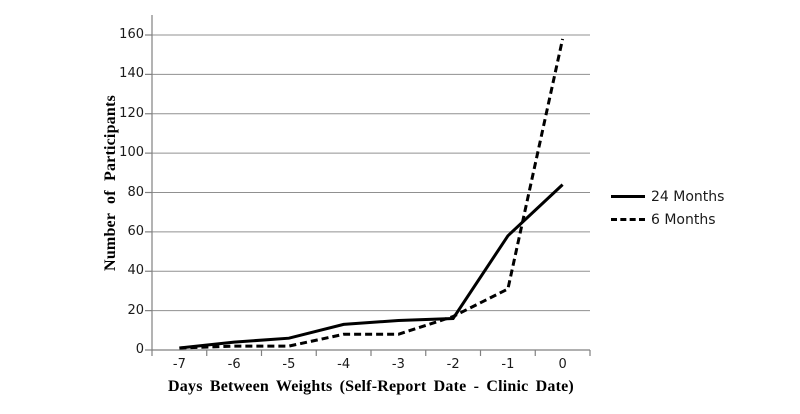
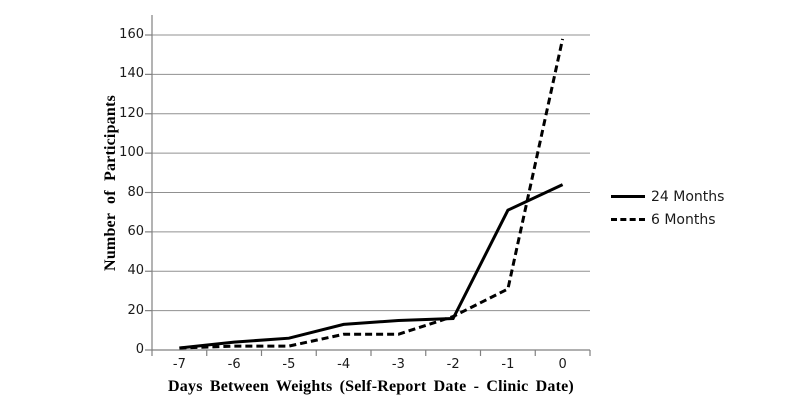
24 Months/-1: 58 -> 71
